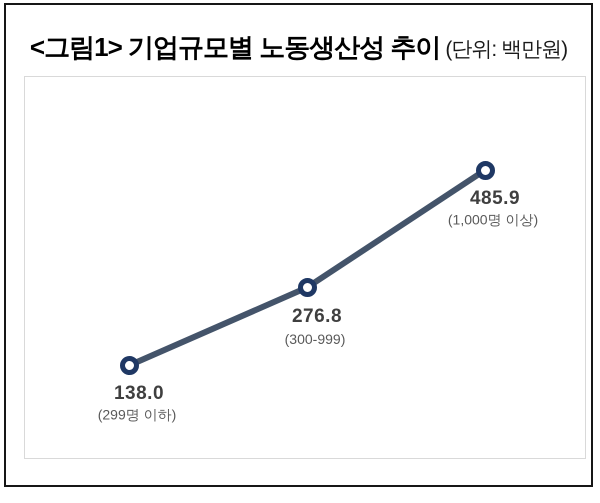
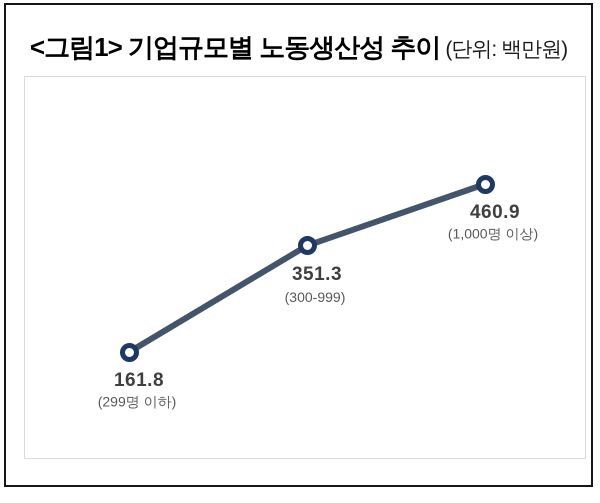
(299명 이하): 138.0 -> 161.8
(300-999): 276.8 -> 351.3
(1,000명 이상): 485.9 -> 460.9
